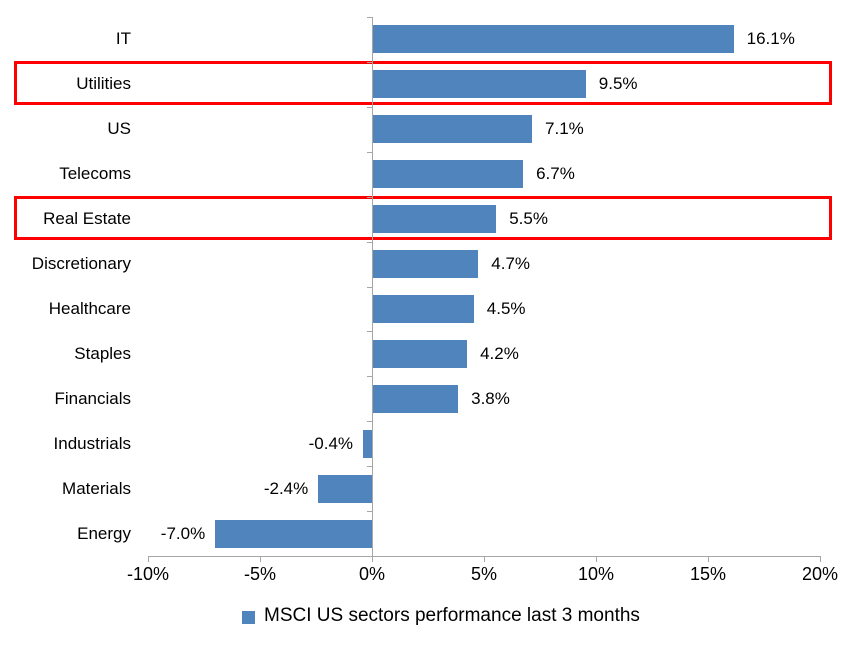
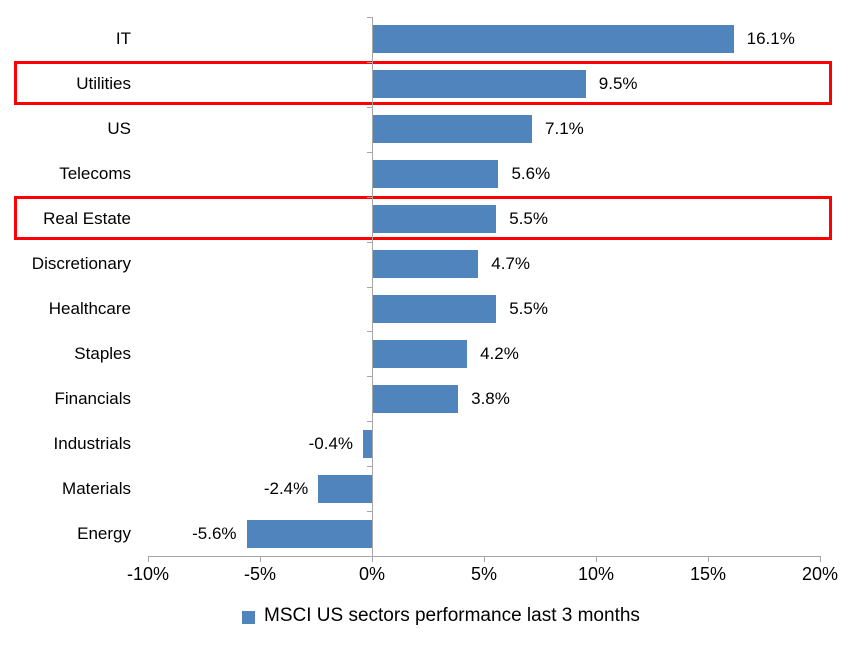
Telecoms: 6.7% -> 5.6%
Healthcare: 4.5% -> 5.5%
Energy: -7.0% -> -5.6%
